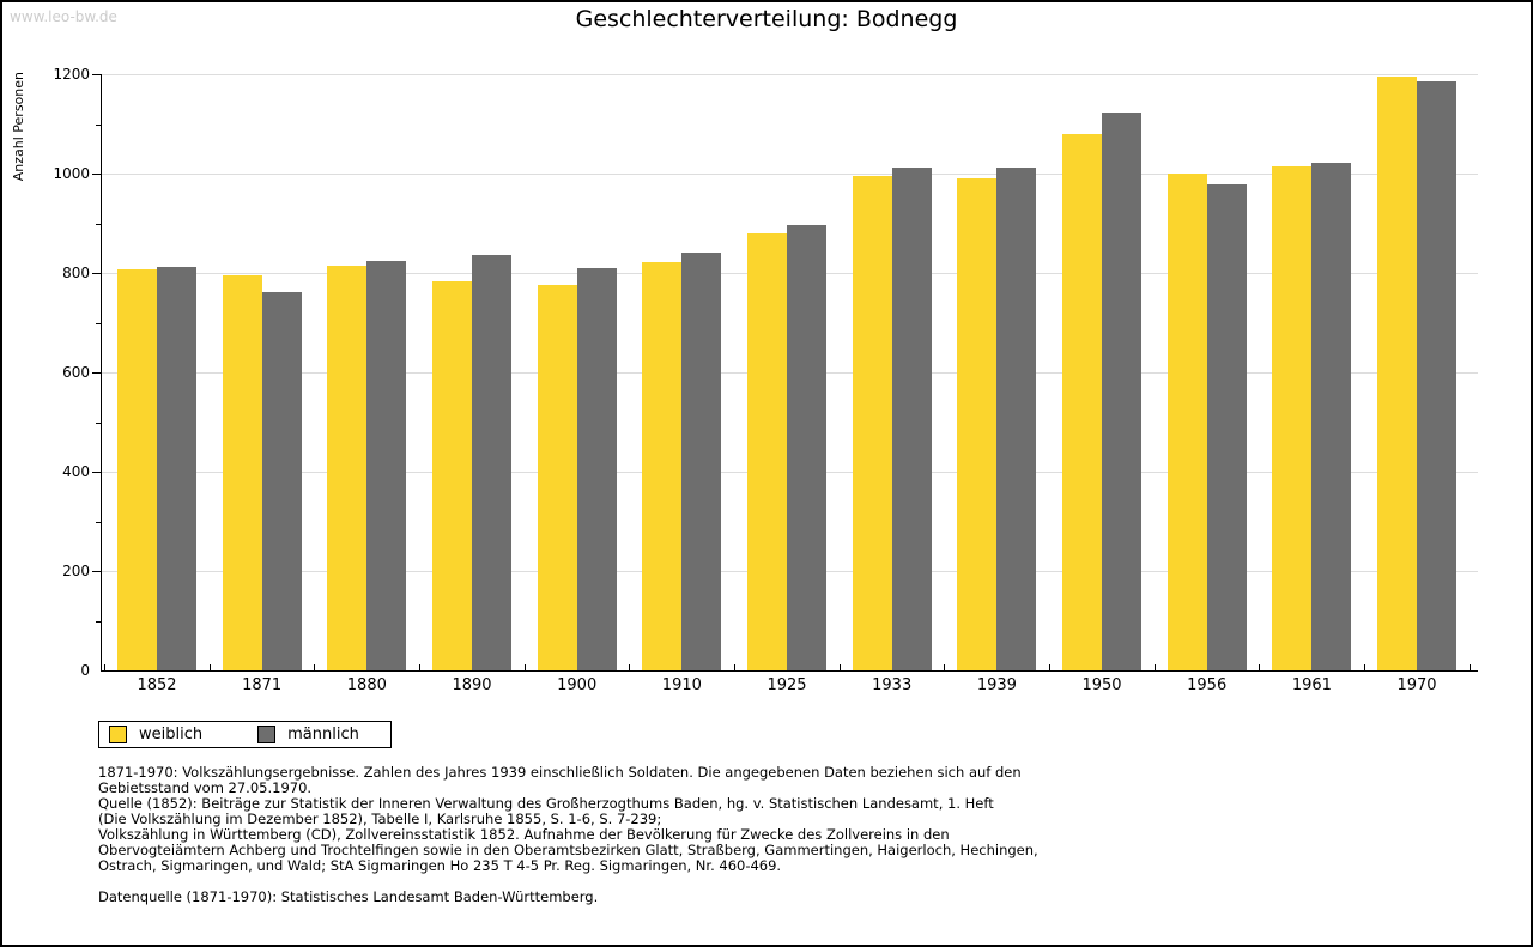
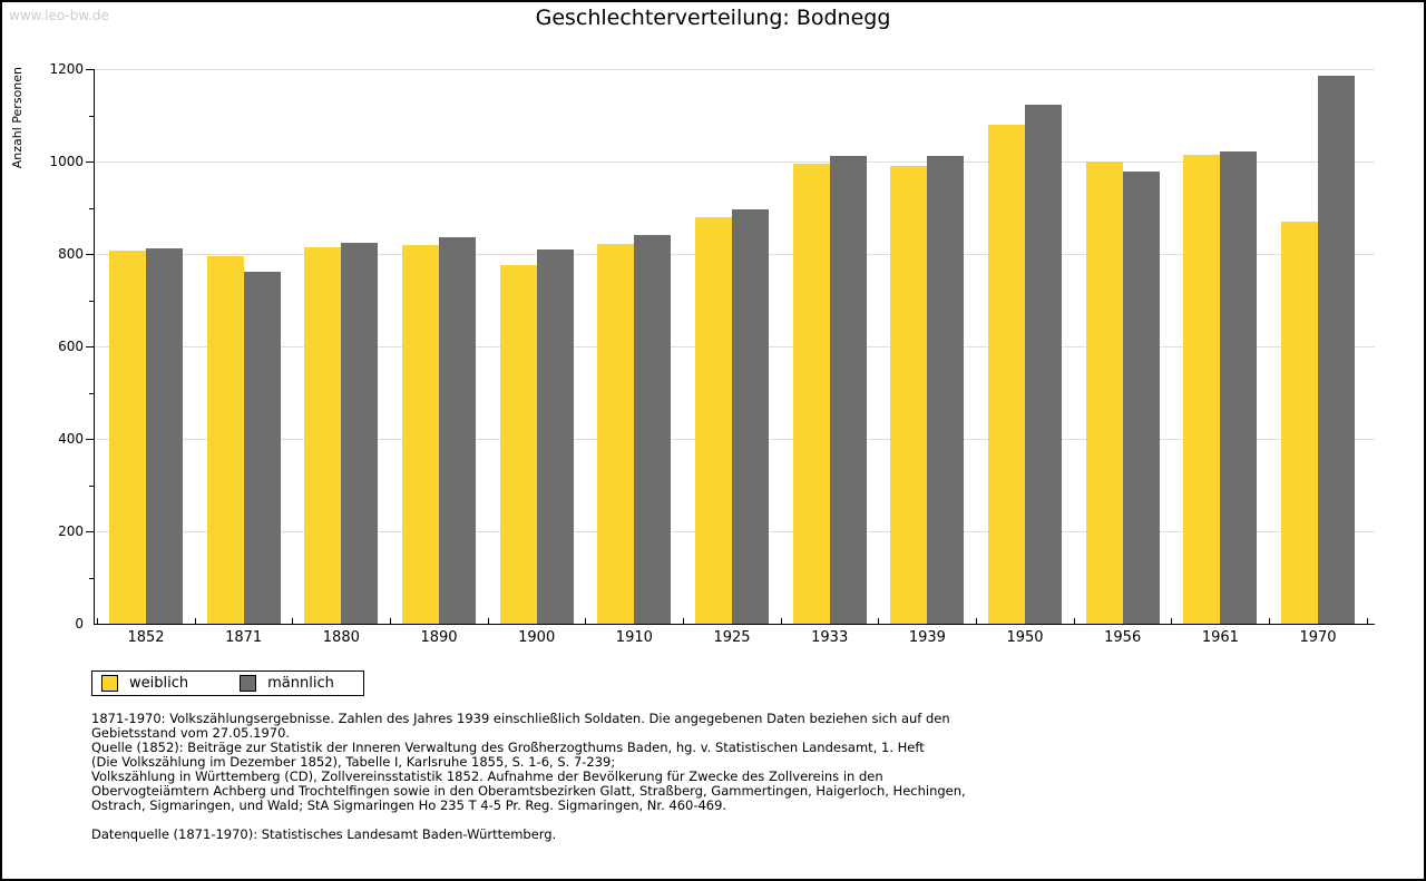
weiblich/1890: 780 -> 820
weiblich/1970: 1200 -> 870
